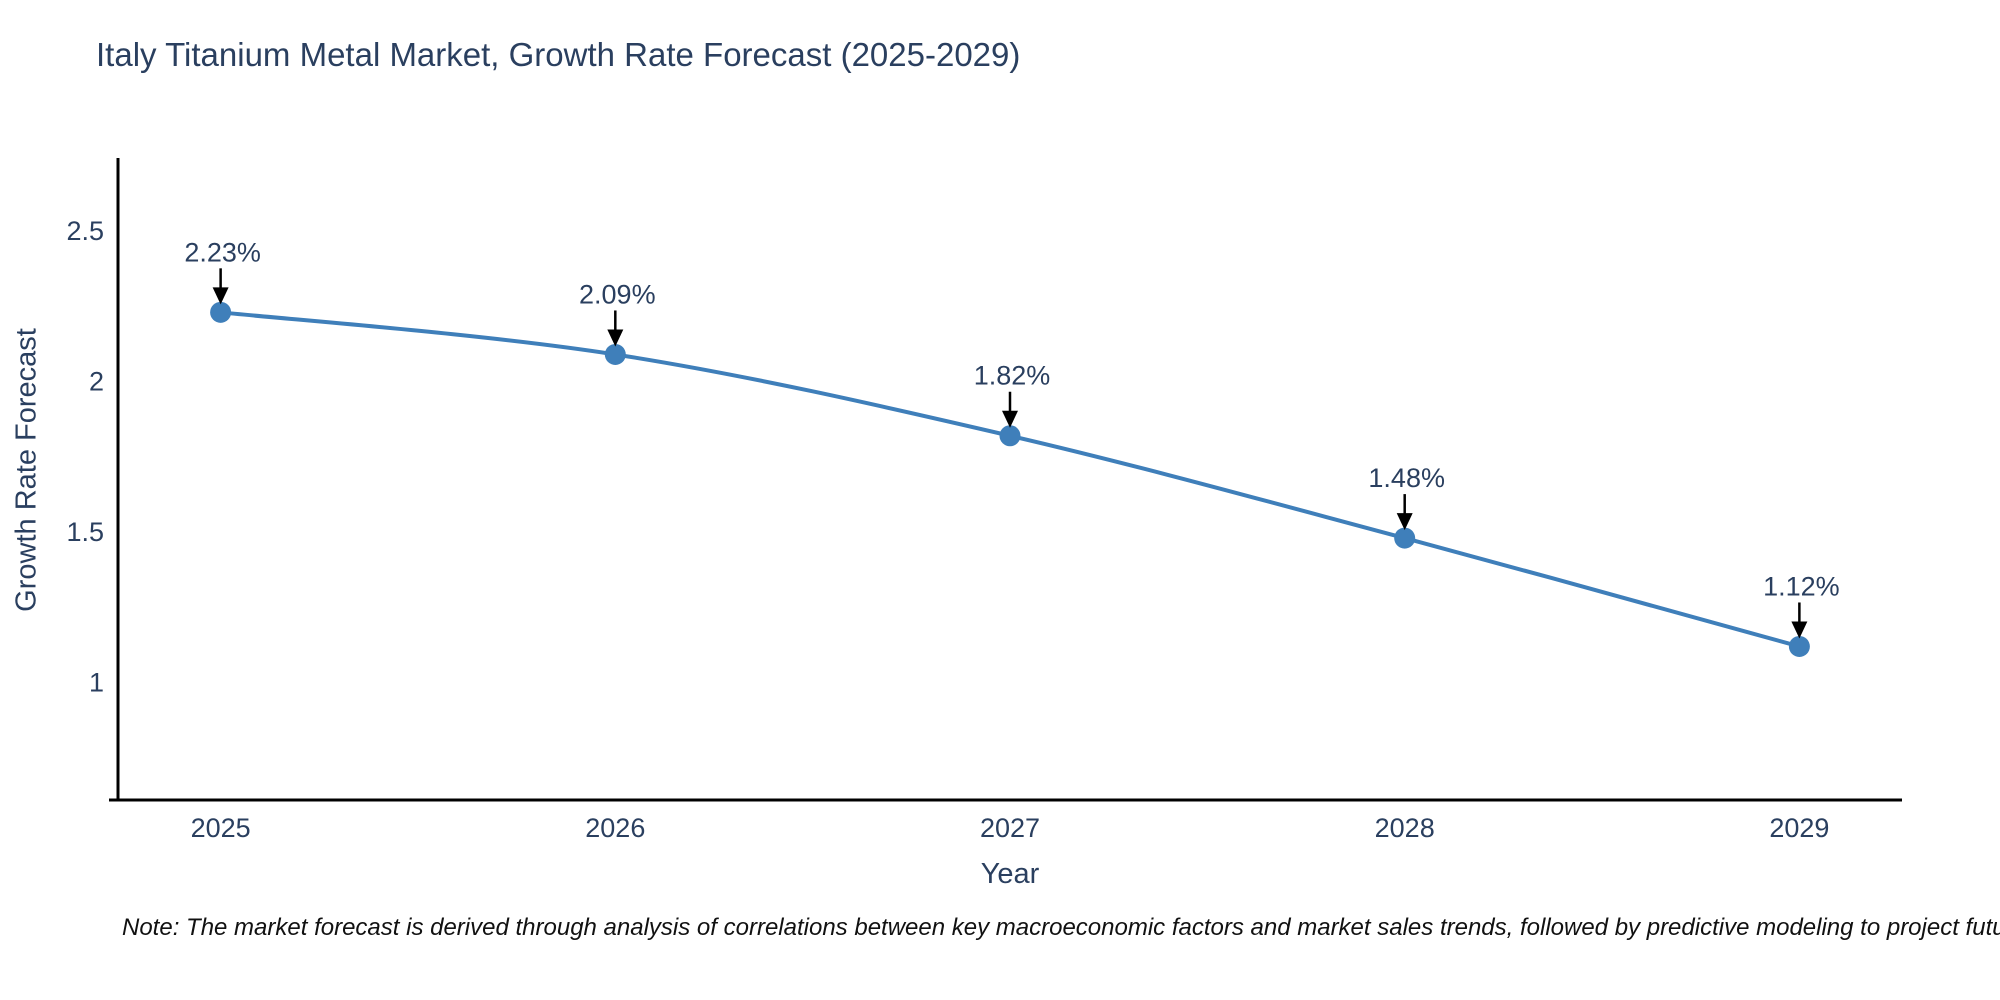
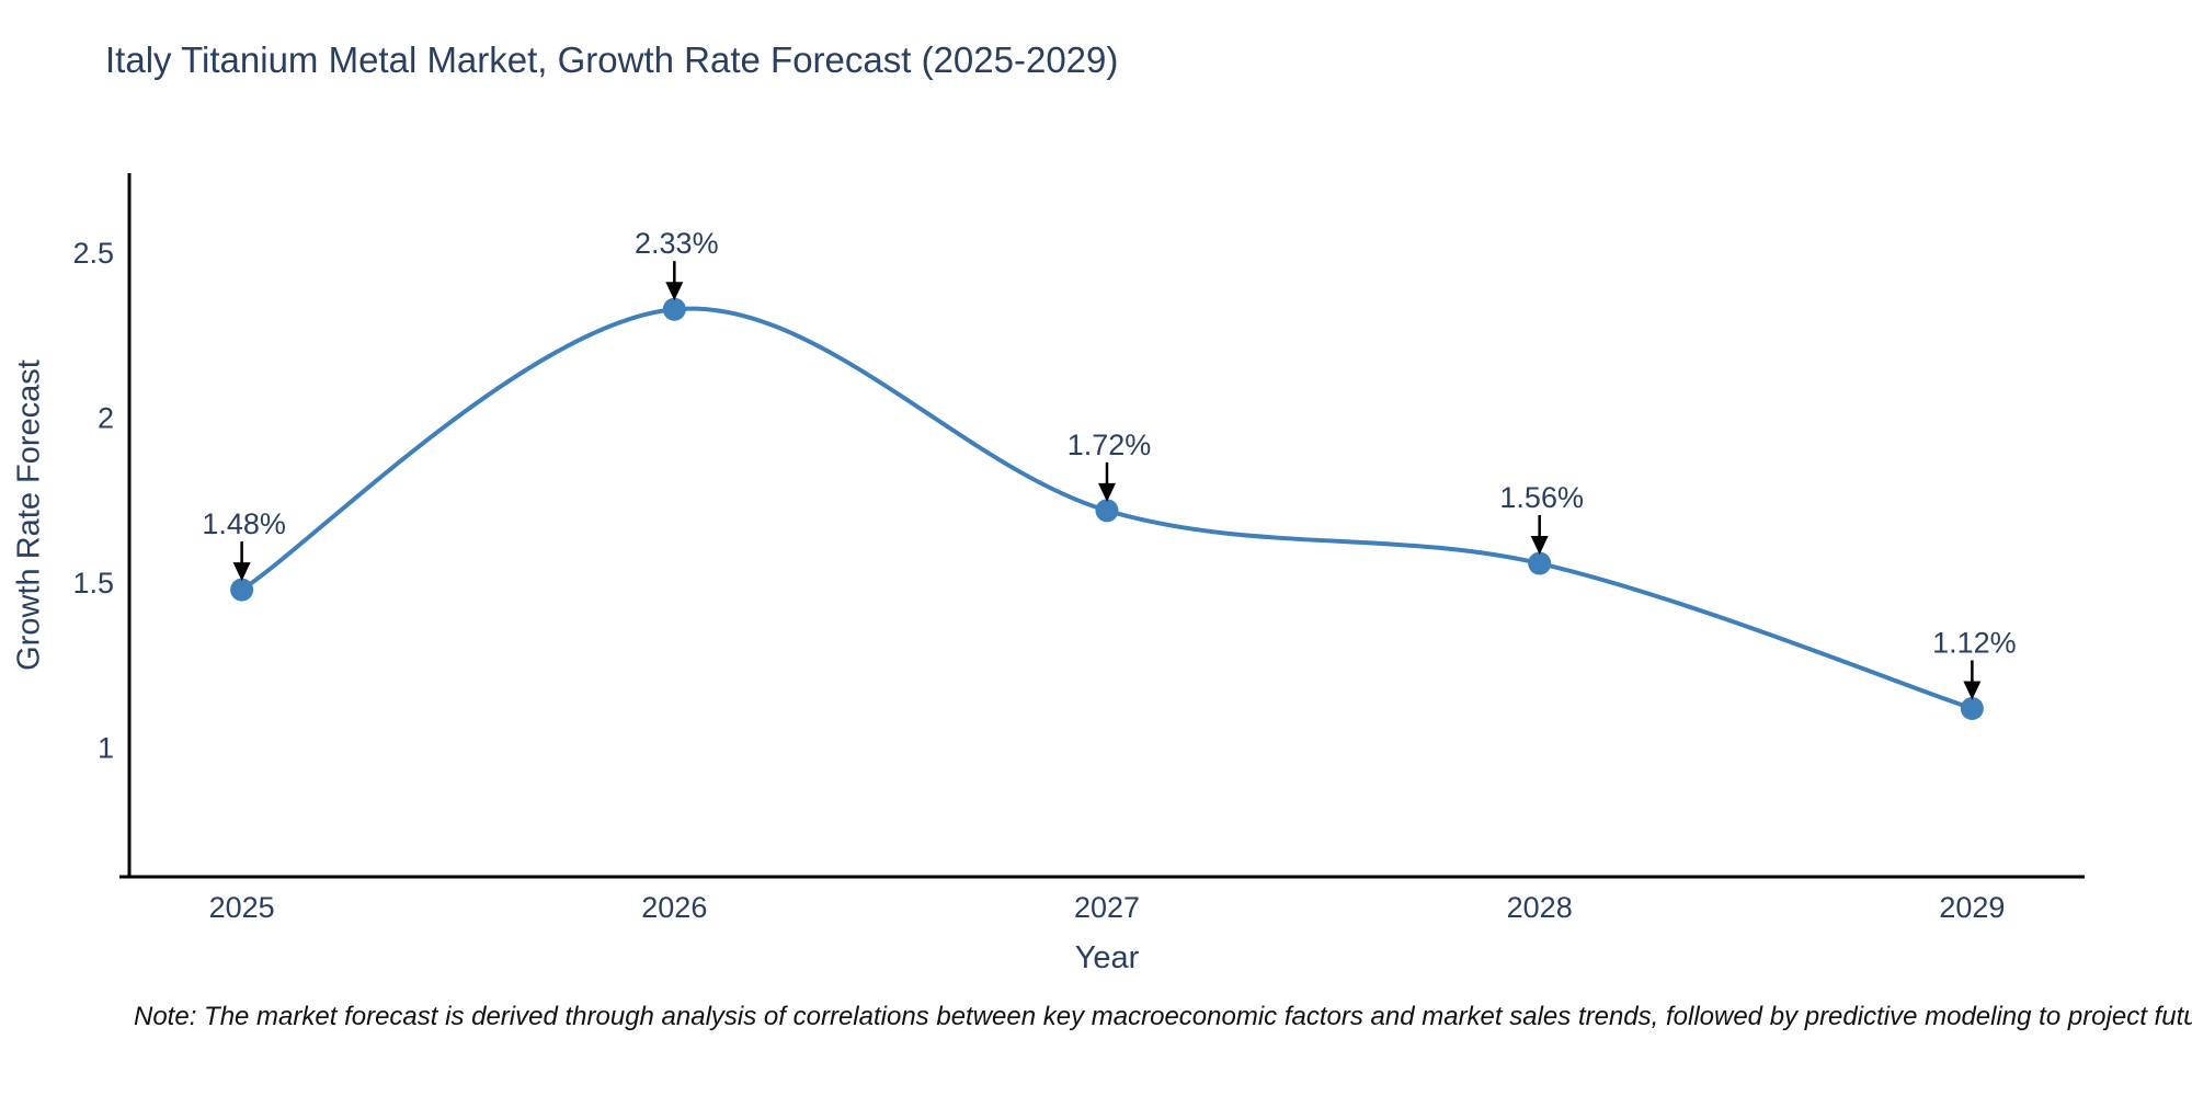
2025: 2.23% -> 1.48%
2026: 2.09% -> 2.33%
2027: 1.82% -> 1.72%
2028: 1.48% -> 1.56%
